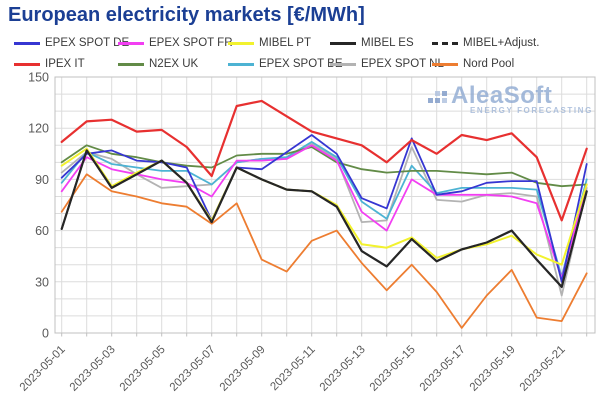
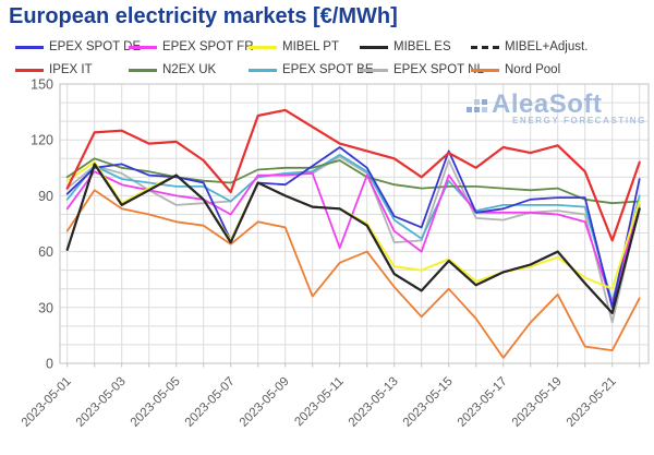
IPEX IT/2023-05-01: 112 -> 94
Nord Pool/2023-05-09: 43 -> 73
EPEX SPOT FR/2023-05-11: 110 -> 62
EPEX SPOT FR/2023-05-15: 90 -> 101
